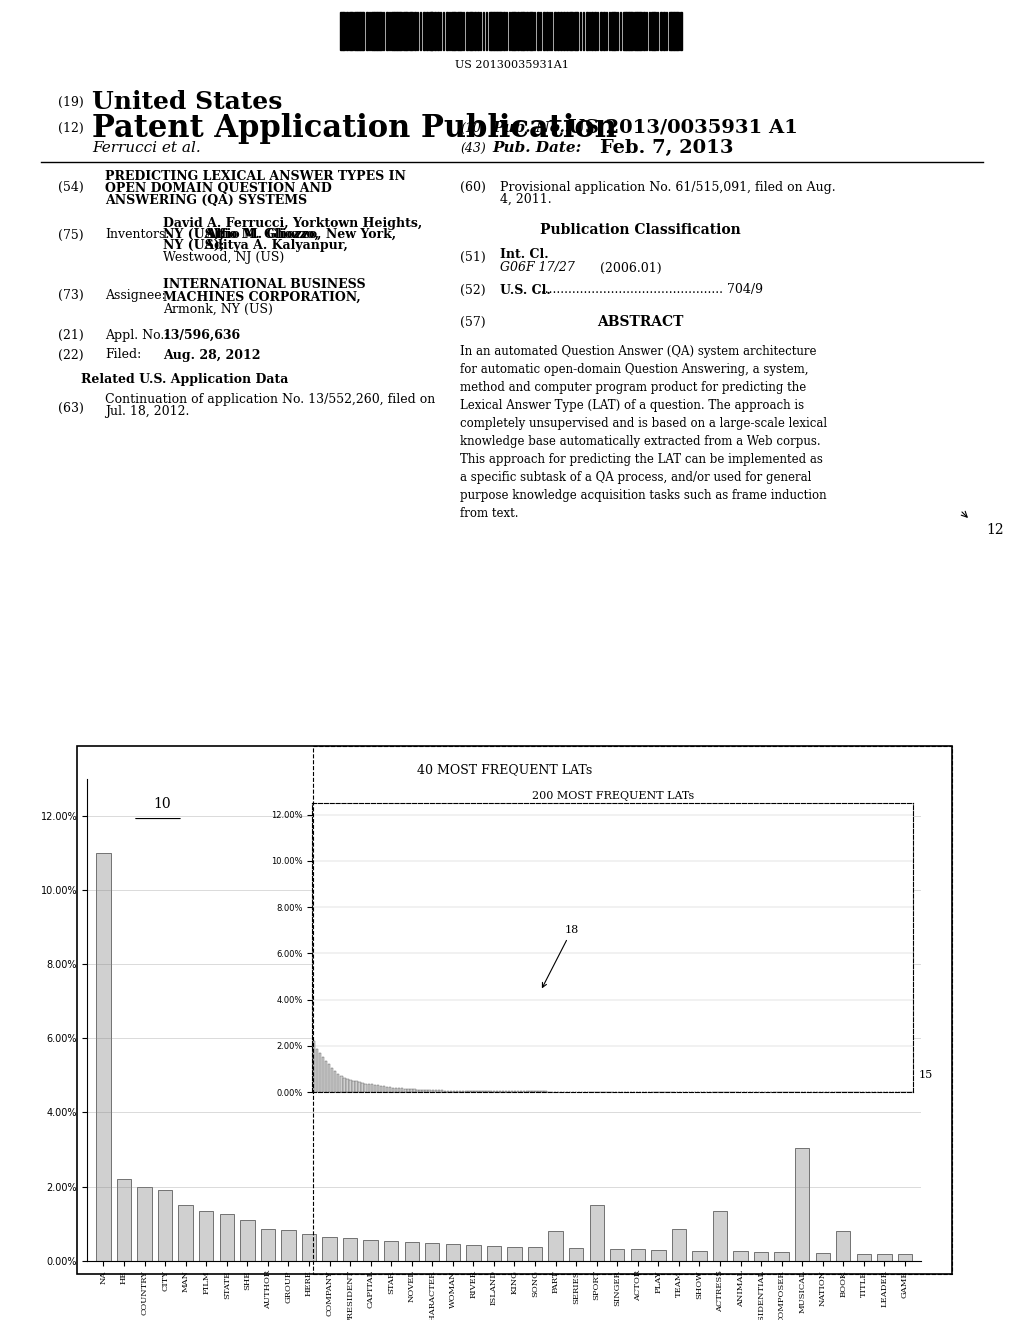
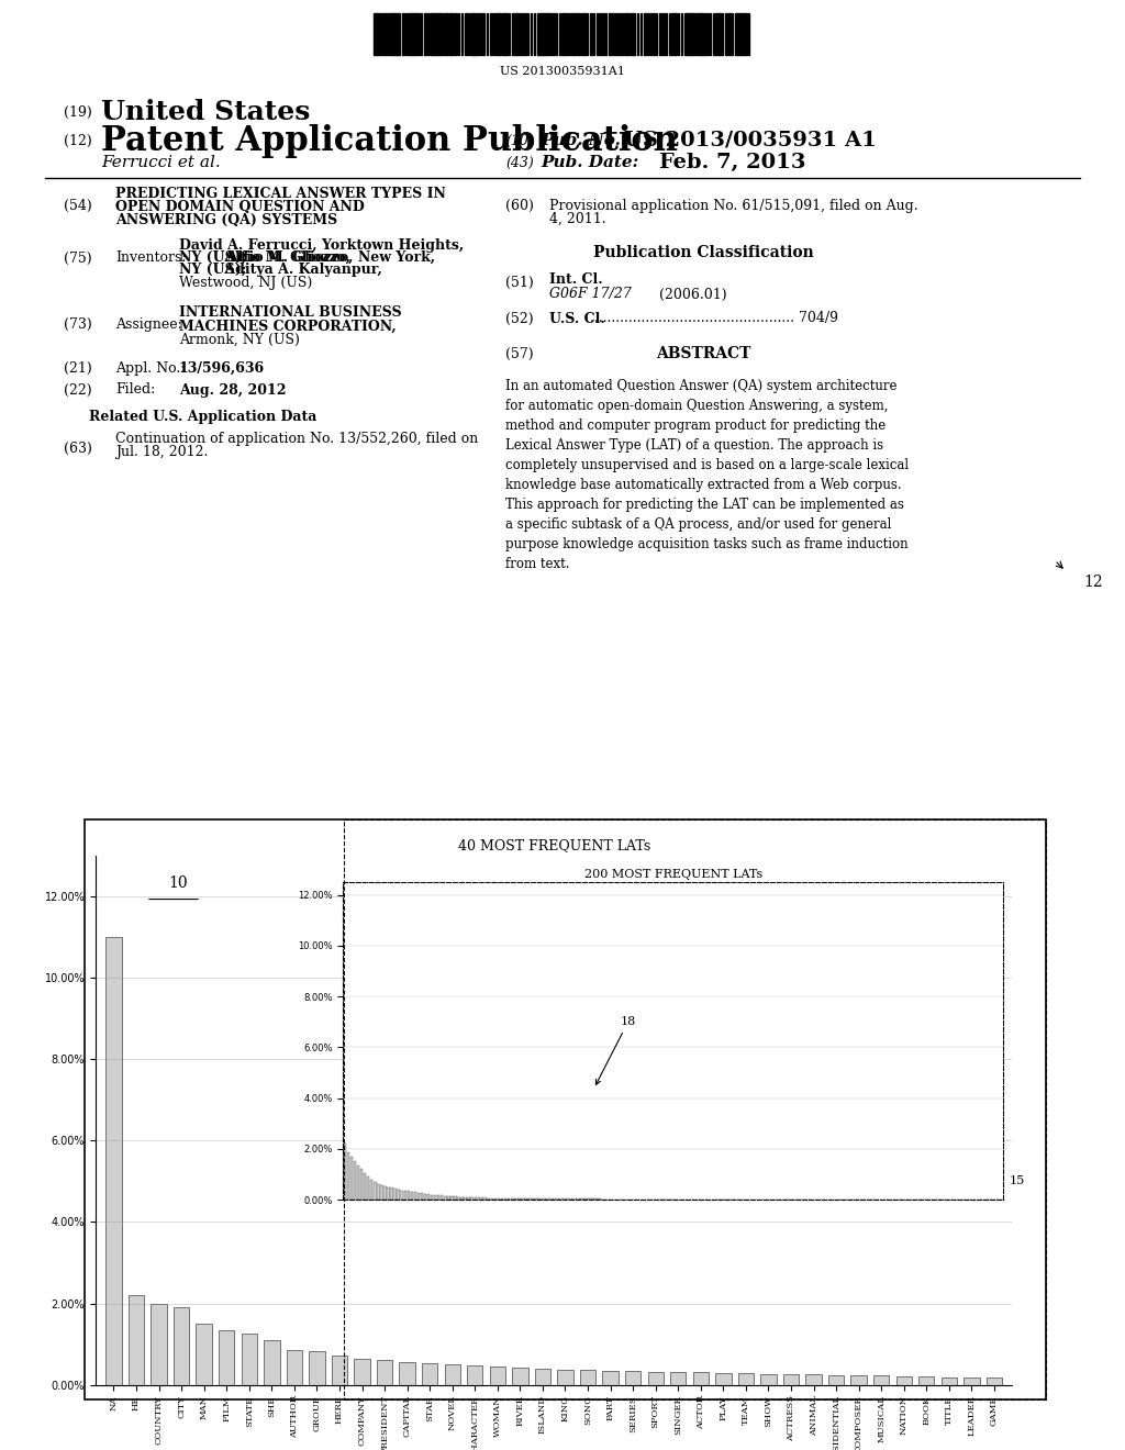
40 MOST FREQUENT LATs/PART: 0.80% -> 0.34%
40 MOST FREQUENT LATs/SPORT: 1.50% -> 0.32%
40 MOST FREQUENT LATs/TEAM: 0.85% -> 0.28%
40 MOST FREQUENT LATs/ACTRESS: 1.35% -> 0.26%
40 MOST FREQUENT LATs/MUSICAL: 3.05% -> 0.22%
40 MOST FREQUENT LATs/BOOK: 0.80% -> 0.20%
